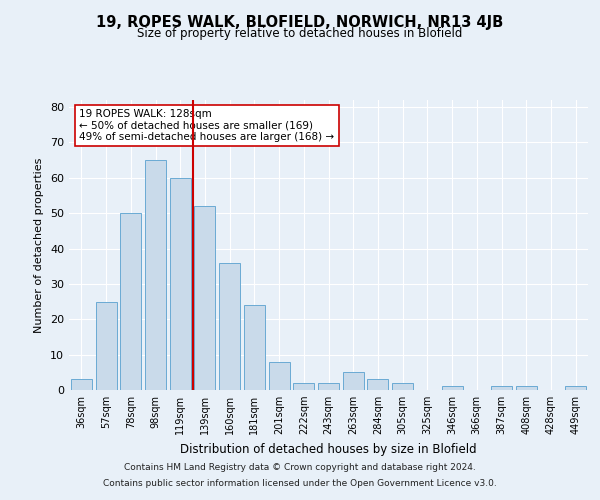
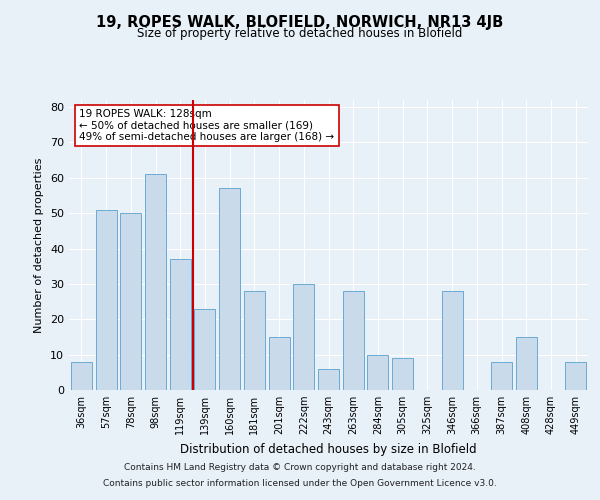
36sqm: 3 -> 8
57sqm: 25 -> 51
98sqm: 65 -> 61
119sqm: 60 -> 37
139sqm: 52 -> 23
160sqm: 36 -> 57
181sqm: 24 -> 28
201sqm: 8 -> 15
222sqm: 2 -> 30
243sqm: 2 -> 6
263sqm: 5 -> 28
284sqm: 3 -> 10
305sqm: 2 -> 9
346sqm: 1 -> 28
387sqm: 1 -> 8
408sqm: 1 -> 15
449sqm: 1 -> 8
